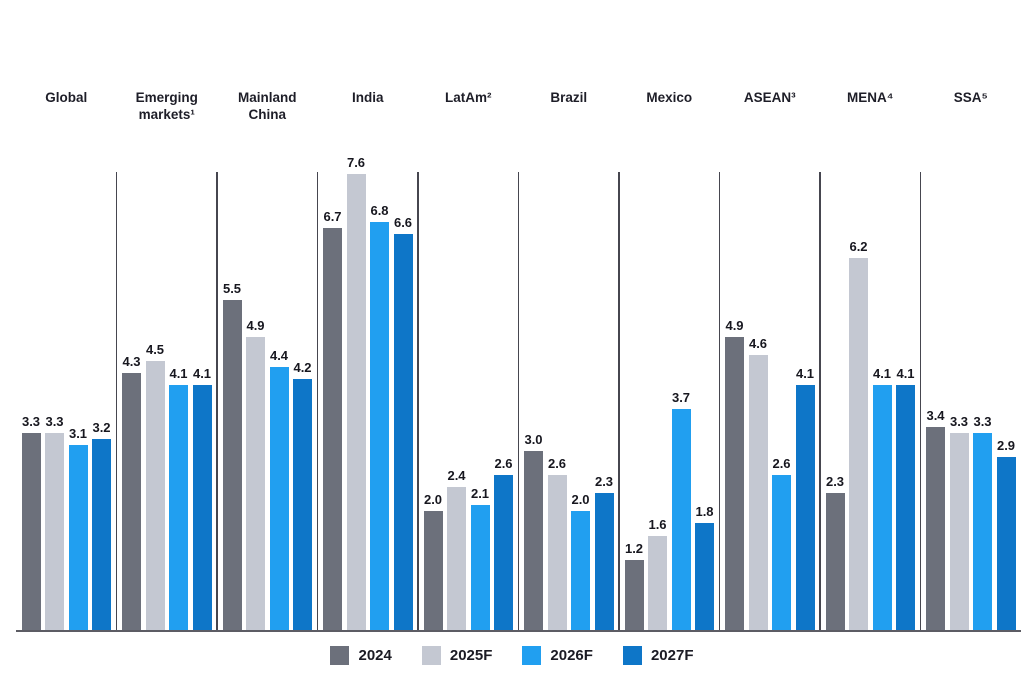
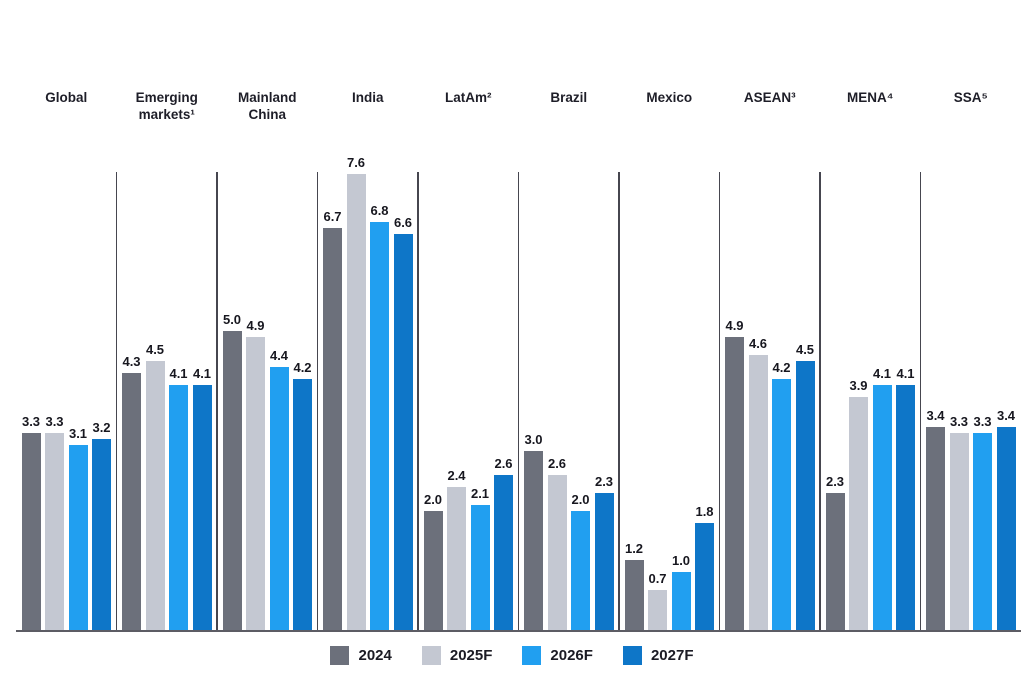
2024/Mainland China: 5.5 -> 5.0
2025F/Mexico: 1.6 -> 0.7
2026F/Mexico: 3.7 -> 1.0
2026F/ASEAN³: 2.6 -> 4.2
2027F/ASEAN³: 4.1 -> 4.5
2025F/MENA⁴: 6.2 -> 3.9
2027F/SSA⁵: 2.9 -> 3.4
